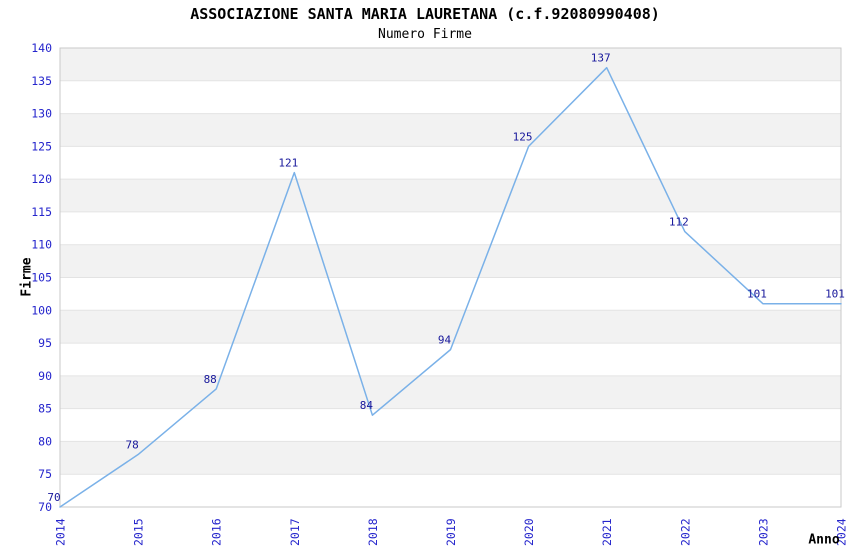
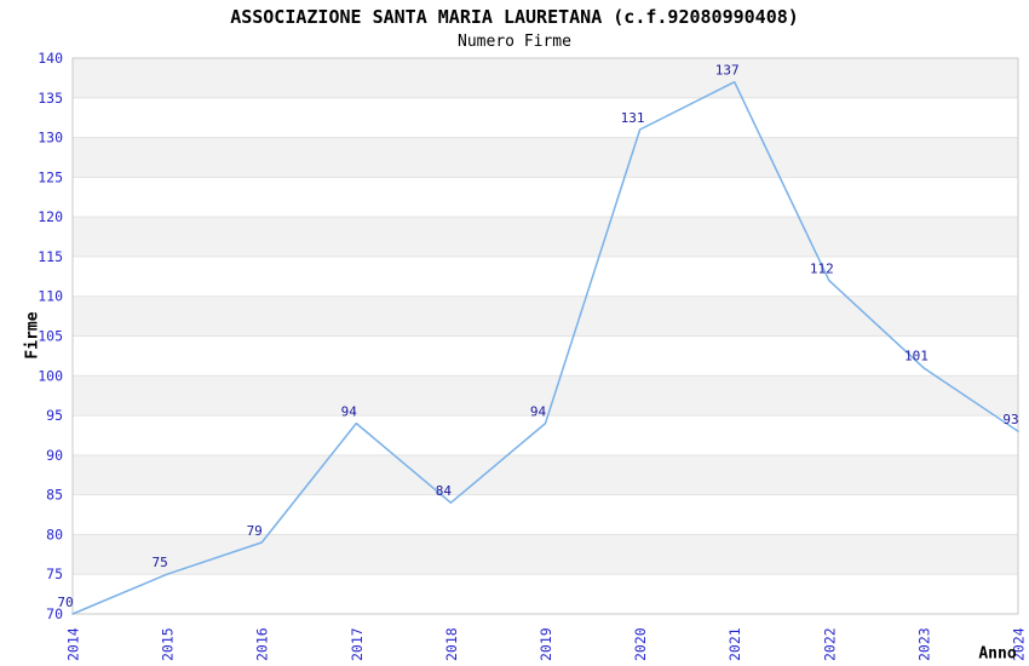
2015: 78 -> 75
2016: 88 -> 79
2017: 121 -> 94
2020: 125 -> 131
2024: 101 -> 93
